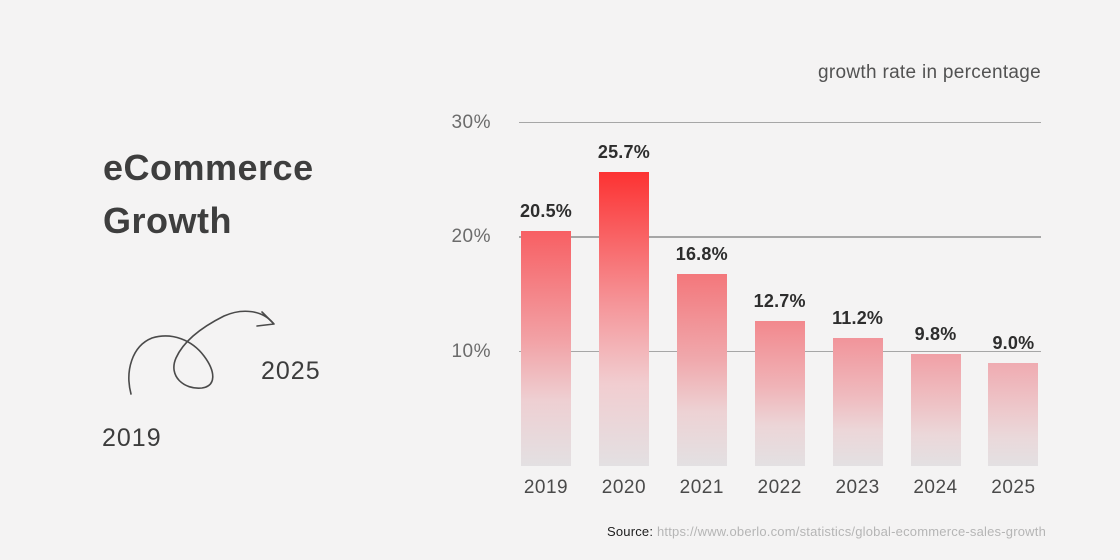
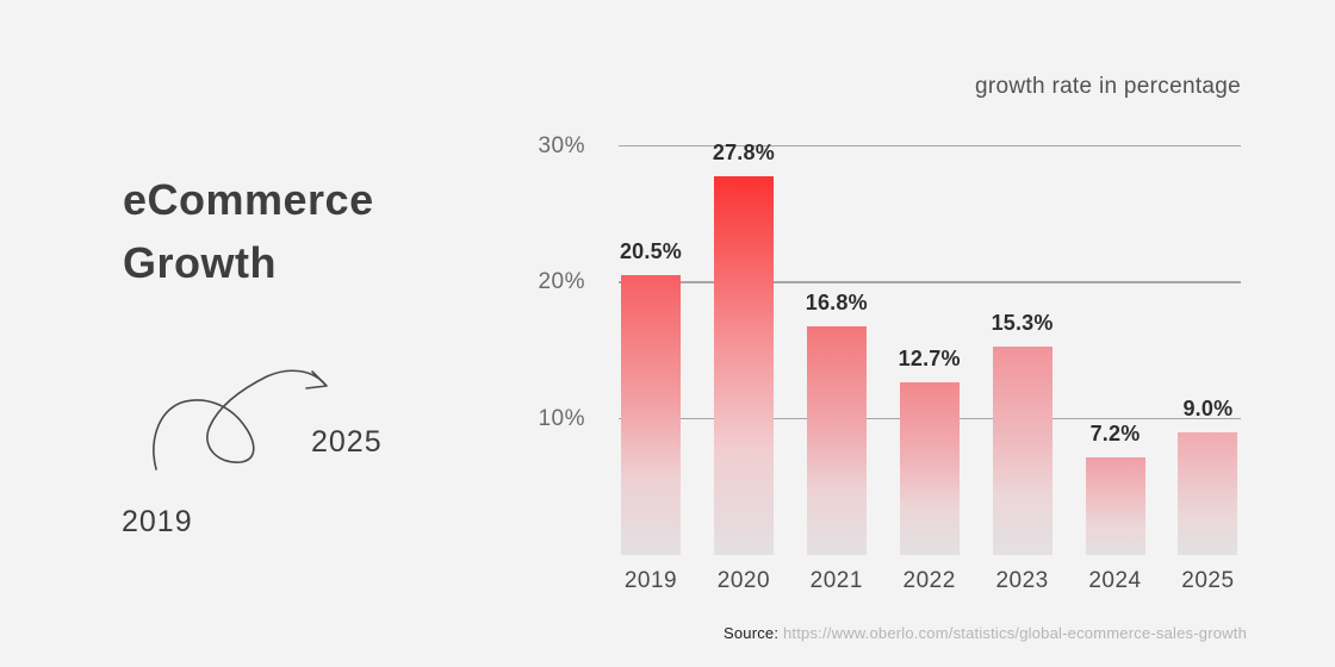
2020: 25.7% -> 27.8%
2023: 11.2% -> 15.3%
2024: 9.8% -> 7.2%
